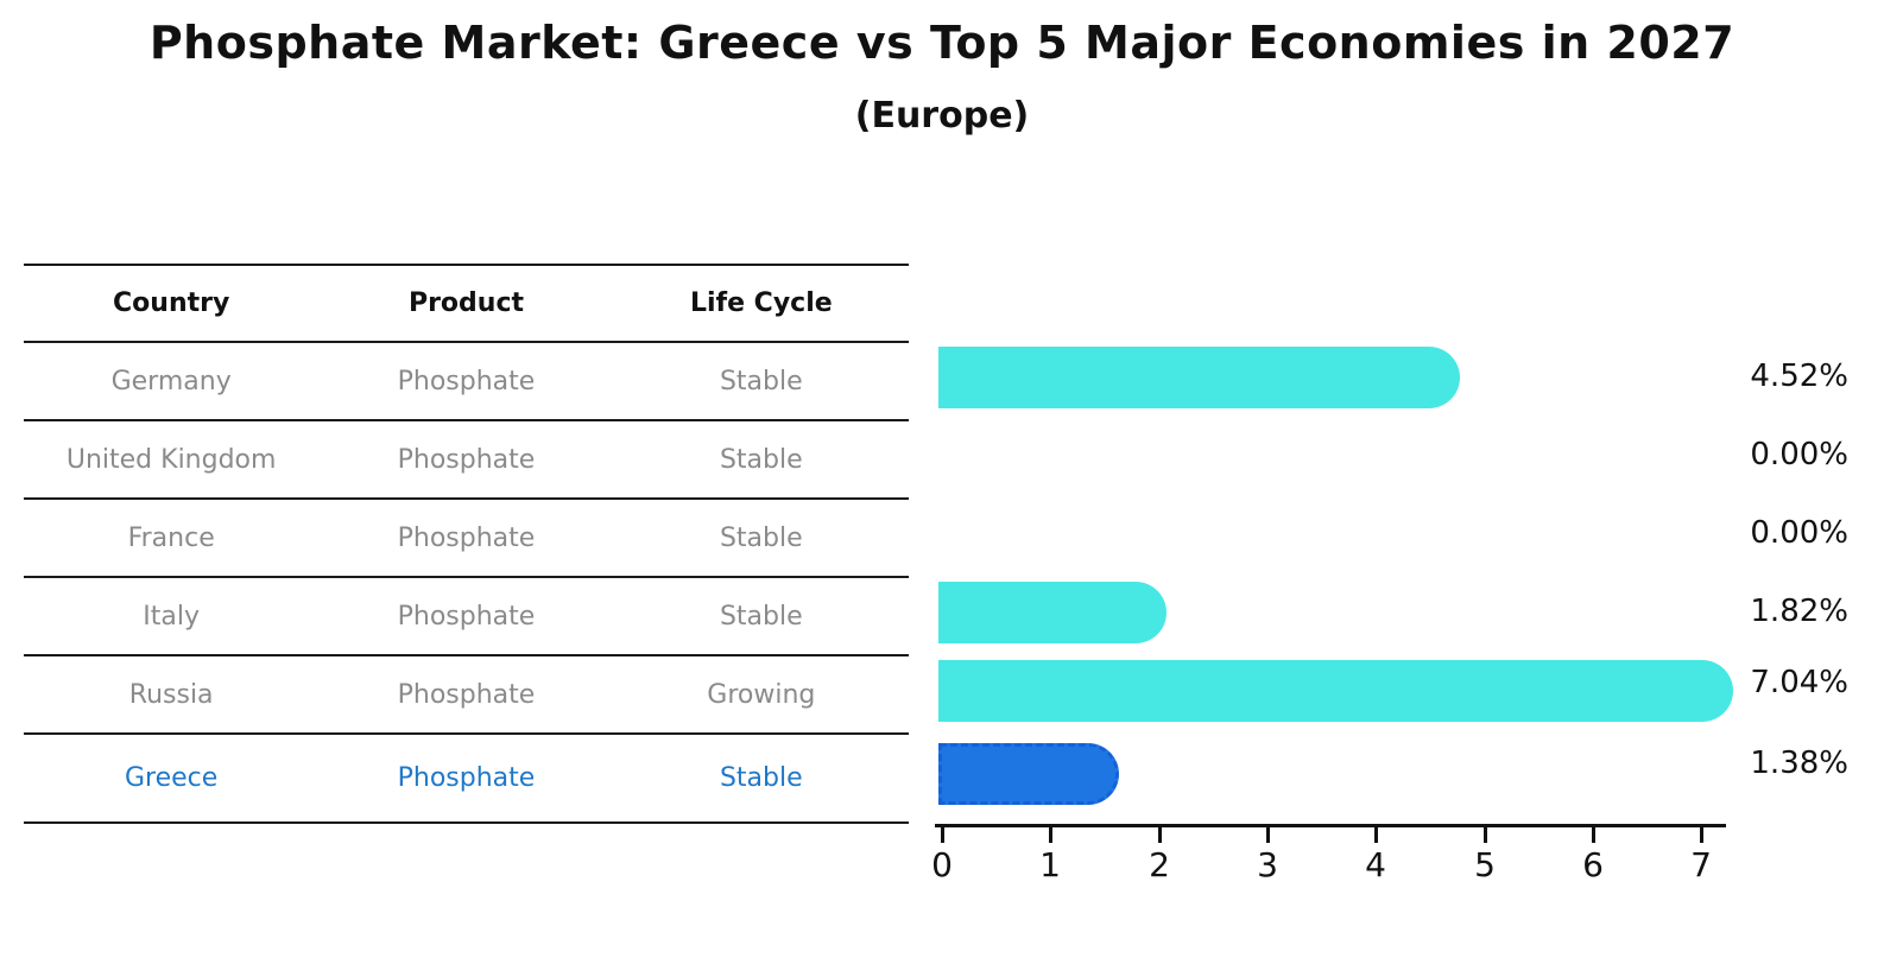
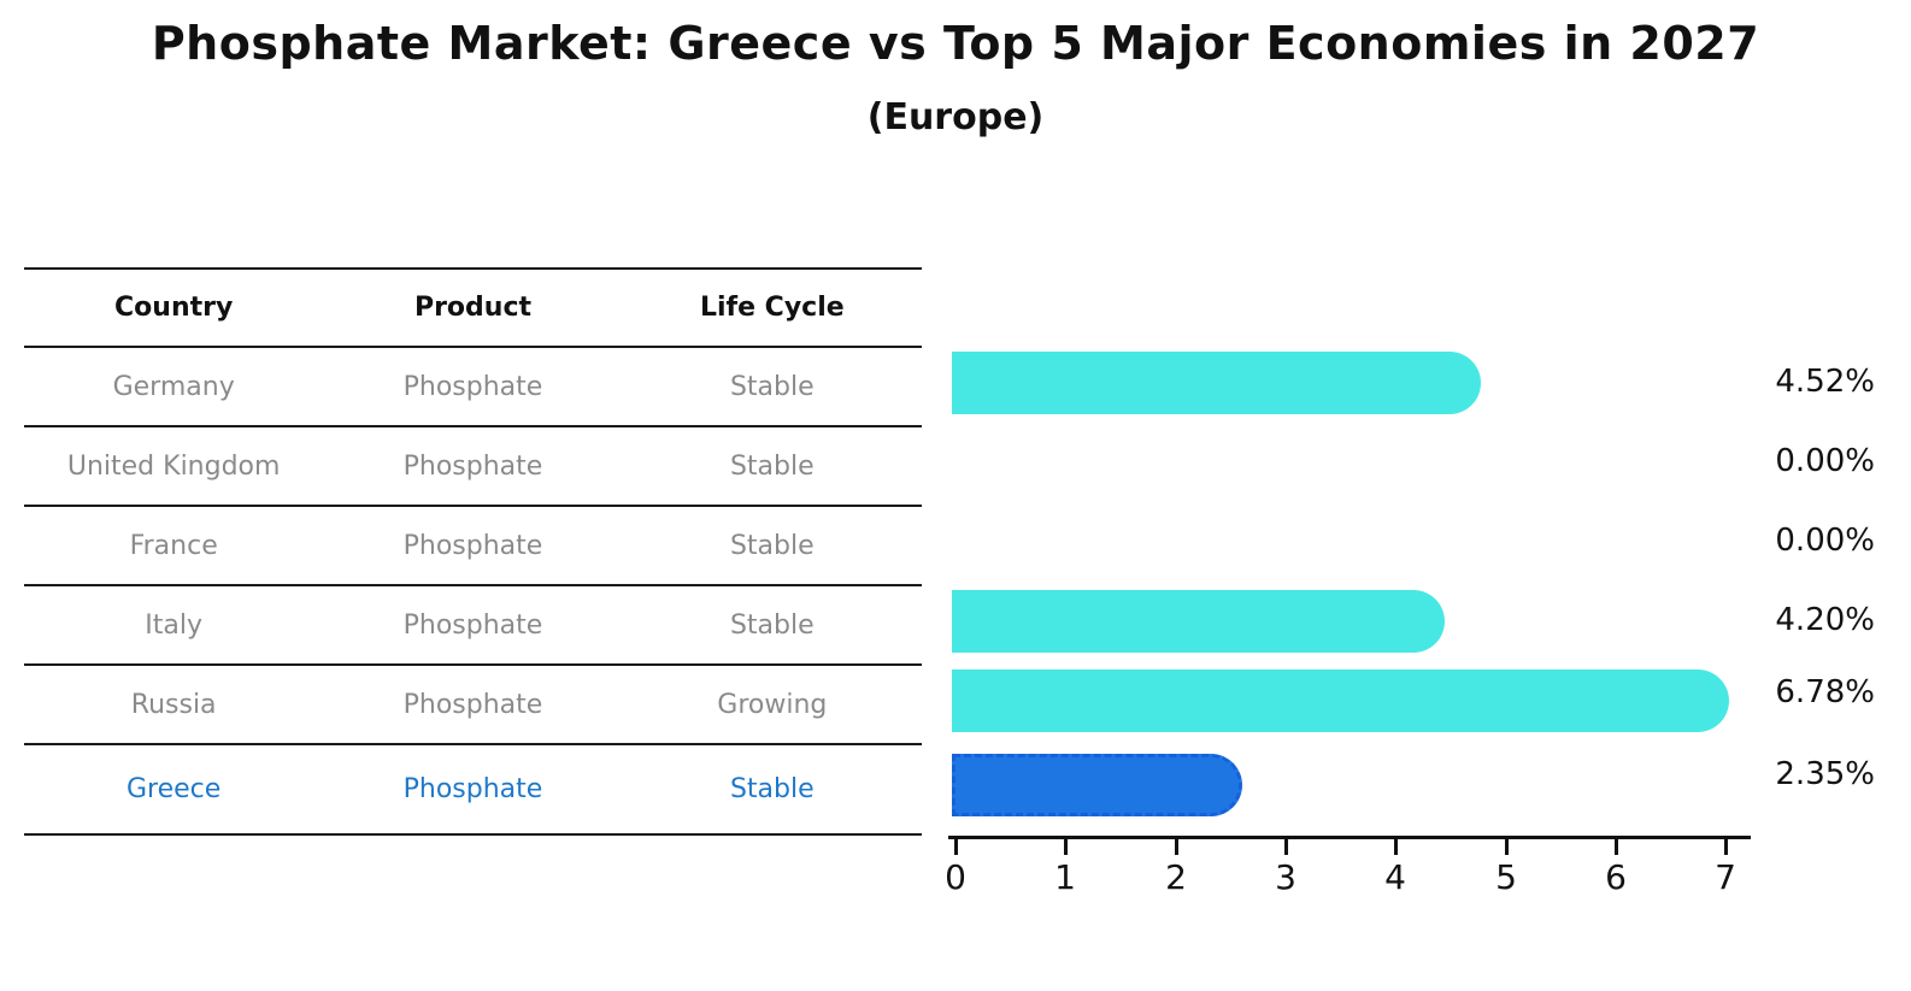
Italy: 1.82% -> 4.20%
Russia: 7.04% -> 6.78%
Greece: 1.38% -> 2.35%
